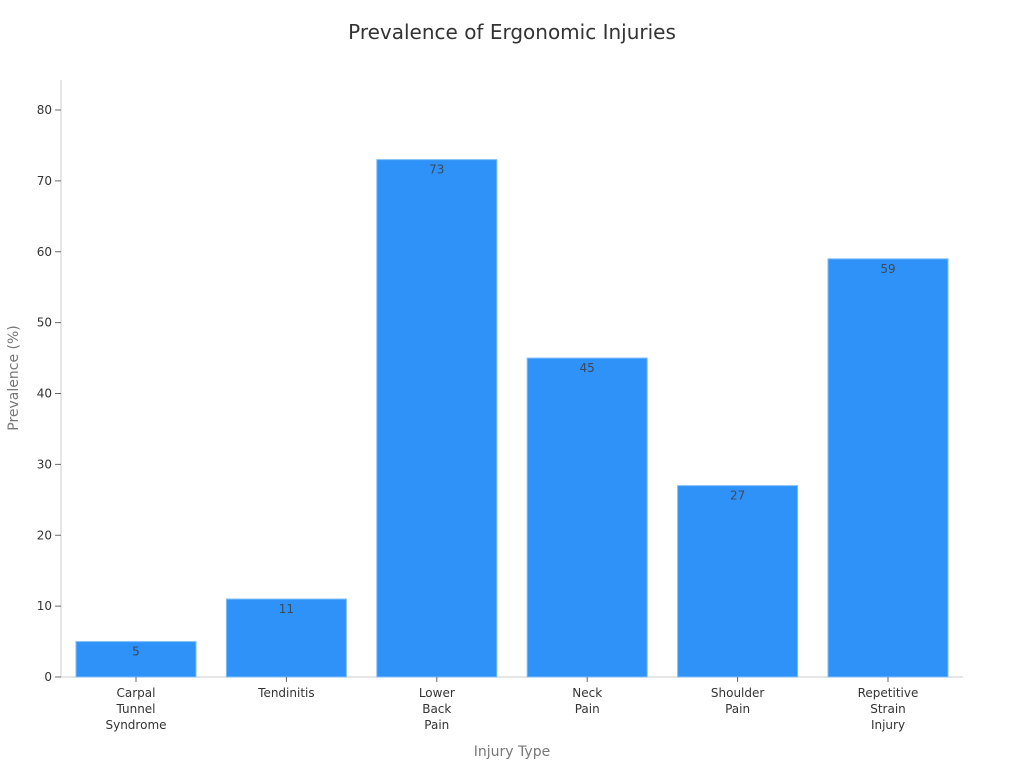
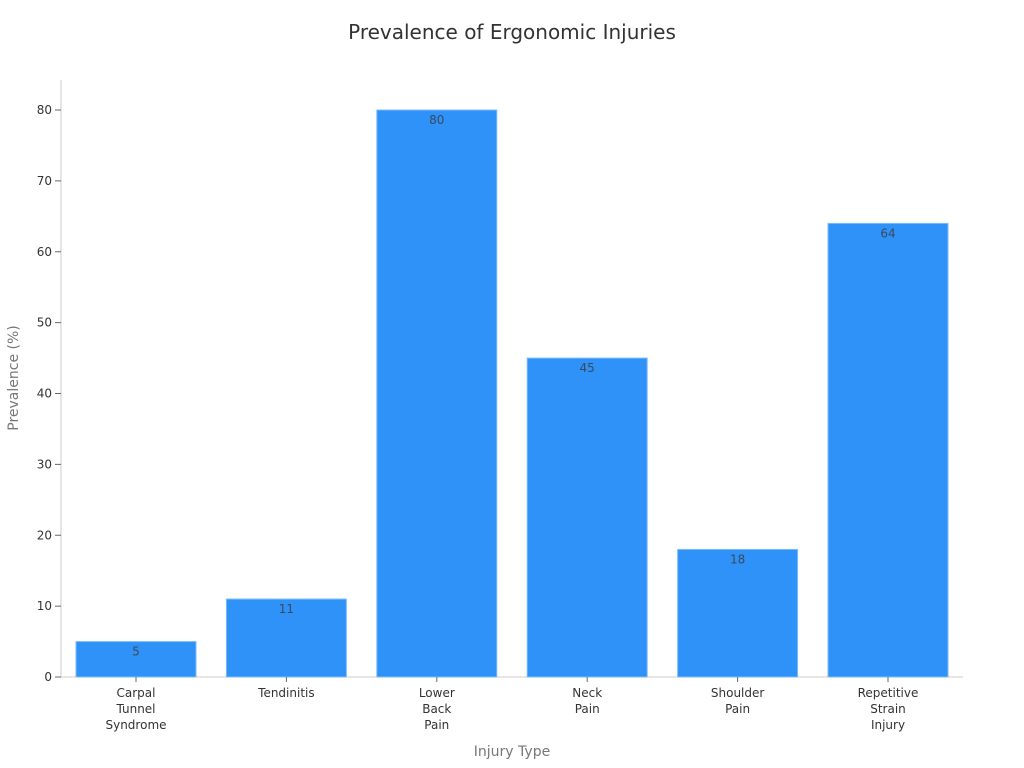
Lower Back Pain: 73 -> 80
Shoulder Pain: 27 -> 18
Repetitive Strain Injury: 59 -> 64
